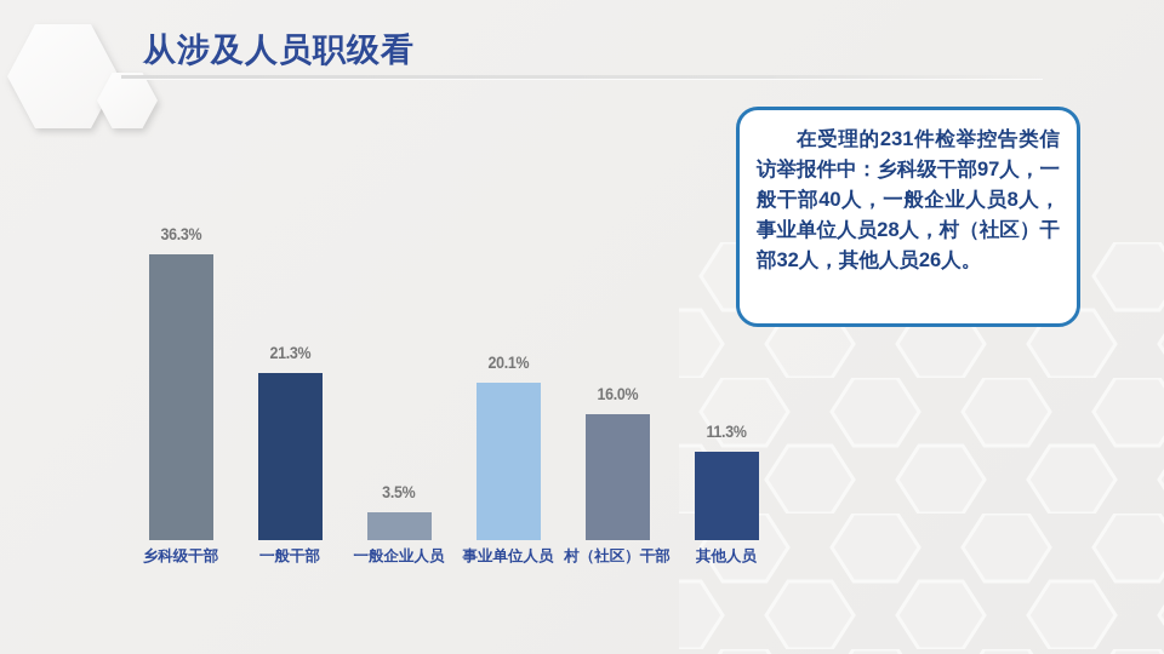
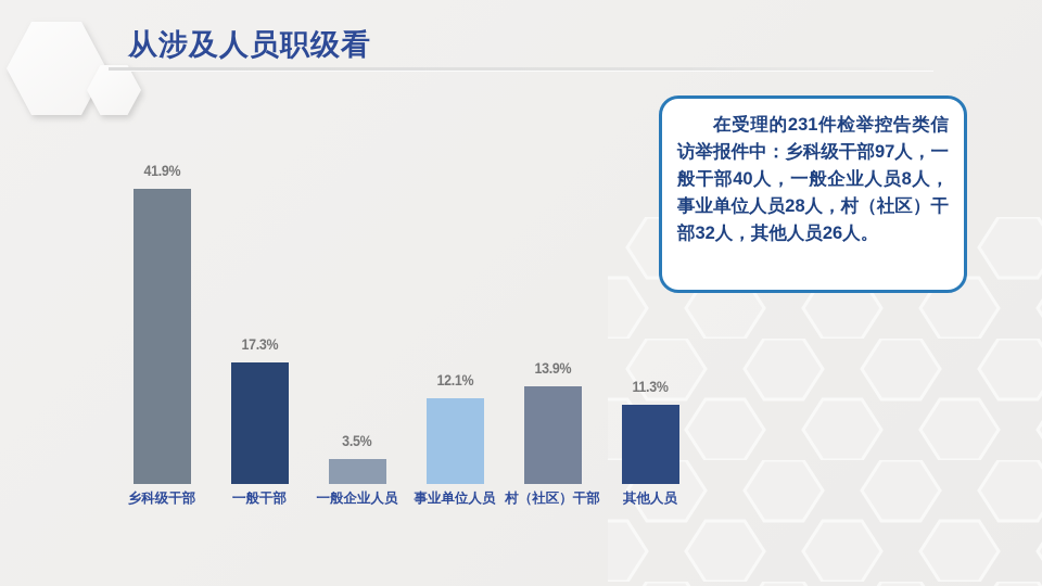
乡科级干部: 36.3% -> 41.9%
一般干部: 21.3% -> 17.3%
事业单位人员: 20.1% -> 12.1%
村（社区）干部: 16.0% -> 13.9%
